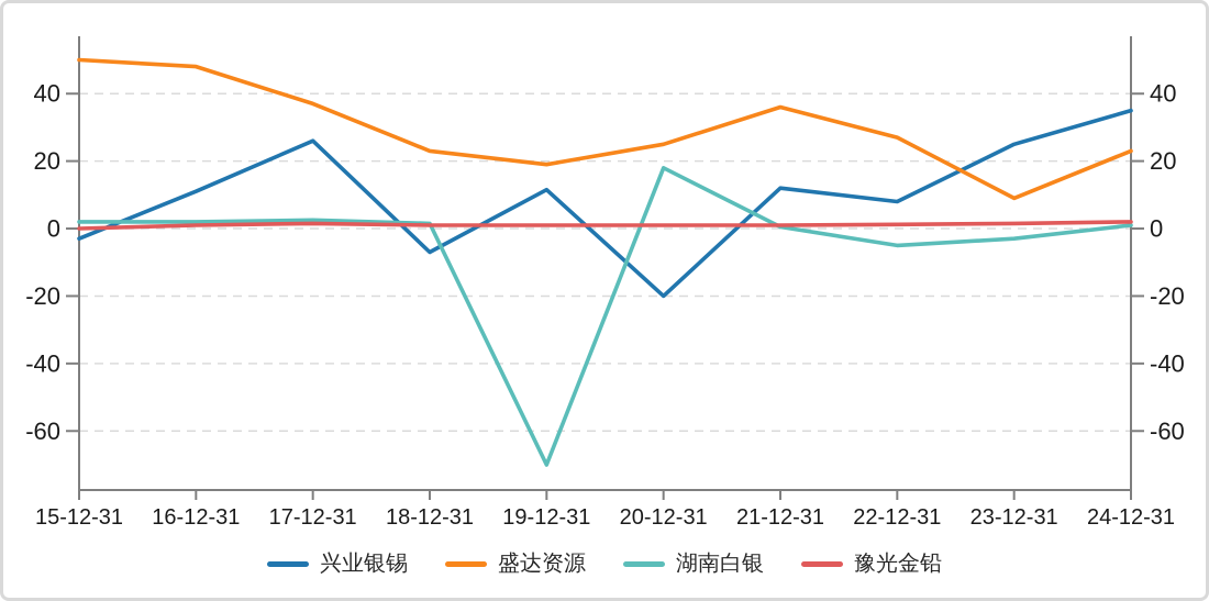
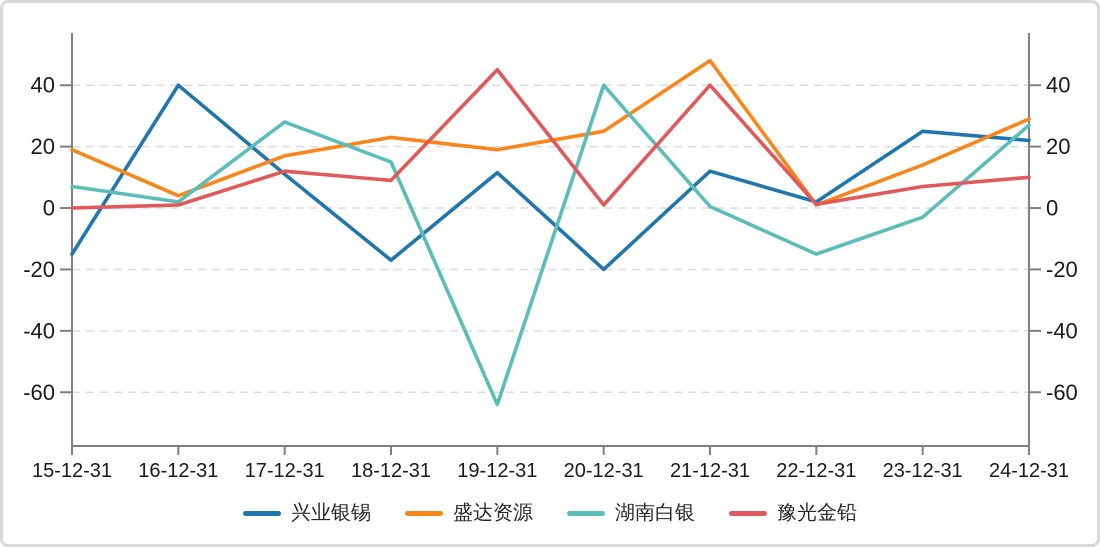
兴业银锡/15-12-31: -3 -> -15
盛达资源/15-12-31: 50 -> 19
湖南白银/15-12-31: 2 -> 7
兴业银锡/16-12-31: 11 -> 40
盛达资源/16-12-31: 48 -> 4
兴业银锡/17-12-31: 26 -> 11
盛达资源/17-12-31: 37 -> 17
湖南白银/17-12-31: 2 -> 28
豫光金铅/17-12-31: 2 -> 12
兴业银锡/18-12-31: -7 -> -17
湖南白银/18-12-31: 2 -> 15
豫光金铅/18-12-31: 1 -> 9
湖南白银/19-12-31: -70 -> -64
豫光金铅/19-12-31: 1 -> 45
湖南白银/20-12-31: 18 -> 40
盛达资源/21-12-31: 36 -> 48
豫光金铅/21-12-31: 1 -> 40
兴业银锡/22-12-31: 8 -> 2
盛达资源/22-12-31: 27 -> 1
湖南白银/22-12-31: -5 -> -15
盛达资源/23-12-31: 9 -> 14
豫光金铅/23-12-31: 2 -> 7
兴业银锡/24-12-31: 35 -> 22
盛达资源/24-12-31: 23 -> 29
湖南白银/24-12-31: 1 -> 27
豫光金铅/24-12-31: 2 -> 10
